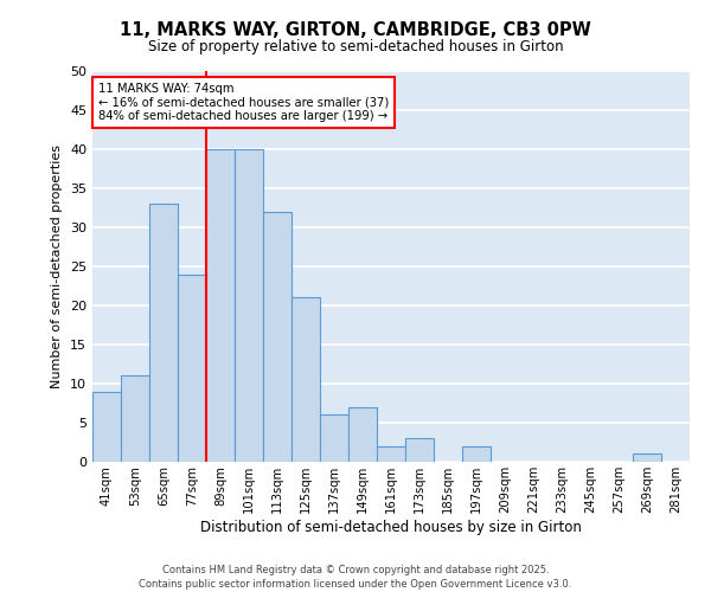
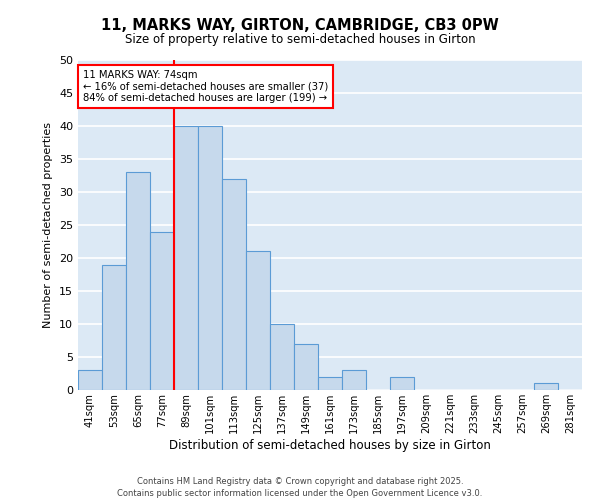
41sqm: 9 -> 3
53sqm: 11 -> 19
137sqm: 6 -> 10
